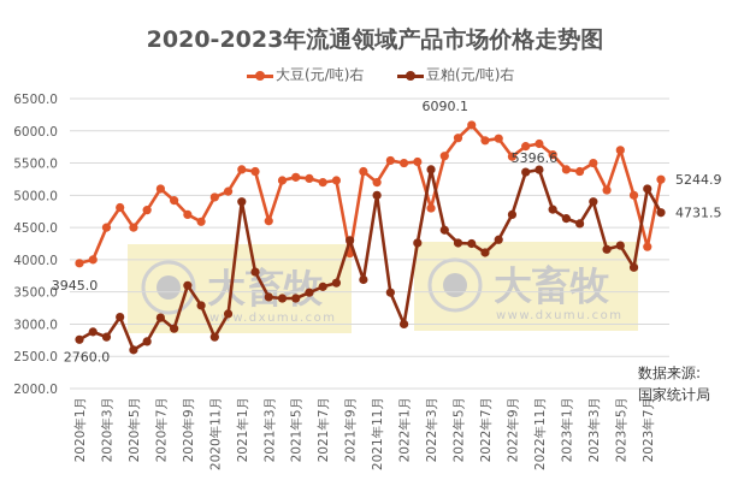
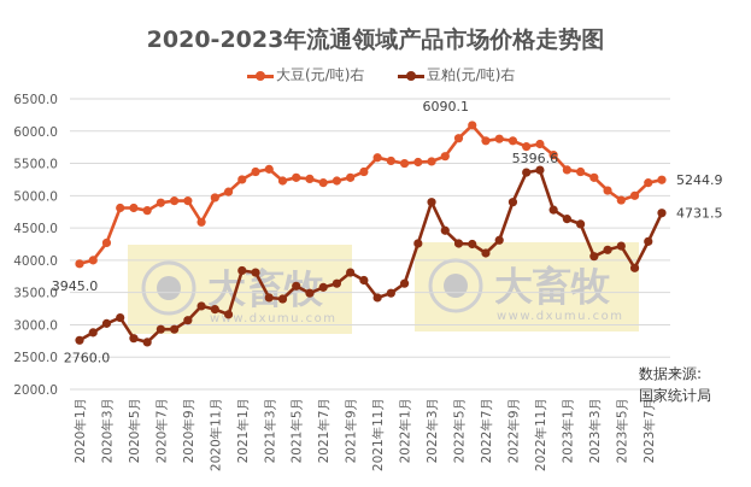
大豆(元/吨)右/2020年3月: 4500 -> 4300
豆粕(元/吨)右/2020年3月: 2800 -> 3000
大豆(元/吨)右/2020年5月: 4500 -> 4800
豆粕(元/吨)右/2020年5月: 2600 -> 2800
大豆(元/吨)右/2020年7月: 5100 -> 4900
豆粕(元/吨)右/2020年7月: 3100 -> 2900
大豆(元/吨)右/2020年9月: 4700 -> 4900
豆粕(元/吨)右/2020年9月: 3600 -> 3100
豆粕(元/吨)右/2020年11月: 2800 -> 3200
大豆(元/吨)右/2021年1月: 5400 -> 5200
豆粕(元/吨)右/2021年1月: 4900 -> 3800
大豆(元/吨)右/2021年3月: 4600 -> 5400
豆粕(元/吨)右/2021年5月: 3400 -> 3600
大豆(元/吨)右/2021年9月: 4100 -> 5300
豆粕(元/吨)右/2021年9月: 4300 -> 3800
大豆(元/吨)右/2021年11月: 5200 -> 5600
豆粕(元/吨)右/2021年11月: 5000 -> 3400
豆粕(元/吨)右/2022年1月: 3000 -> 3600
大豆(元/吨)右/2022年3月: 4800 -> 5500
豆粕(元/吨)右/2022年3月: 5400 -> 4900
大豆(元/吨)右/2022年9月: 5600 -> 5800
豆粕(元/吨)右/2022年9月: 4700 -> 4900
大豆(元/吨)右/2023年3月: 5500 -> 5300
豆粕(元/吨)右/2023年3月: 4900 -> 4100
大豆(元/吨)右/2023年5月: 5700 -> 4900
大豆(元/吨)右/2023年7月: 4200 -> 5200
豆粕(元/吨)右/2023年7月: 5100 -> 4300
